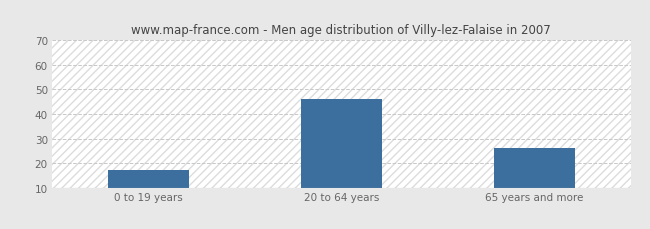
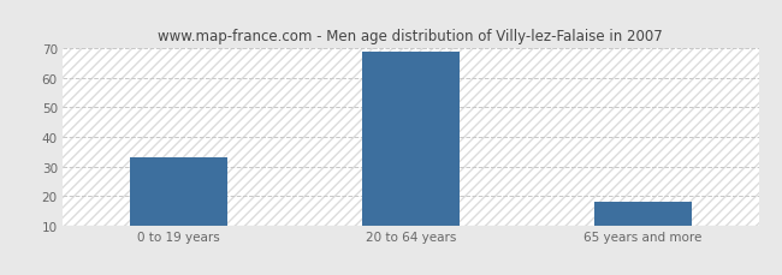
0 to 19 years: 17 -> 33
20 to 64 years: 46 -> 69
65 years and more: 26 -> 18
